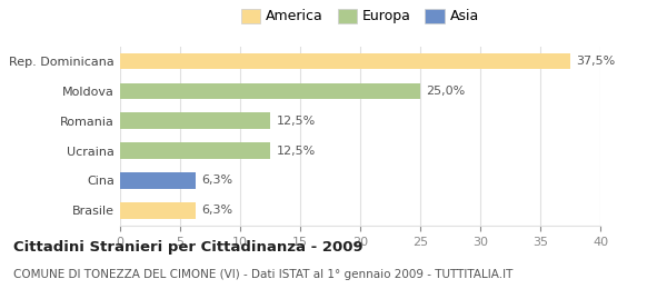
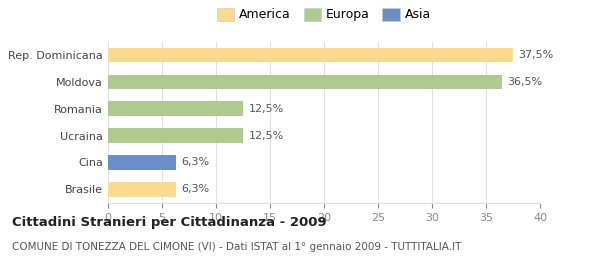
Moldova: 25,0% -> 36,5%
